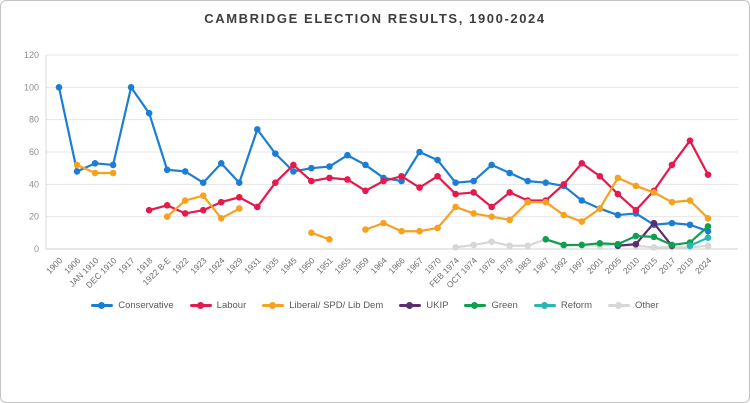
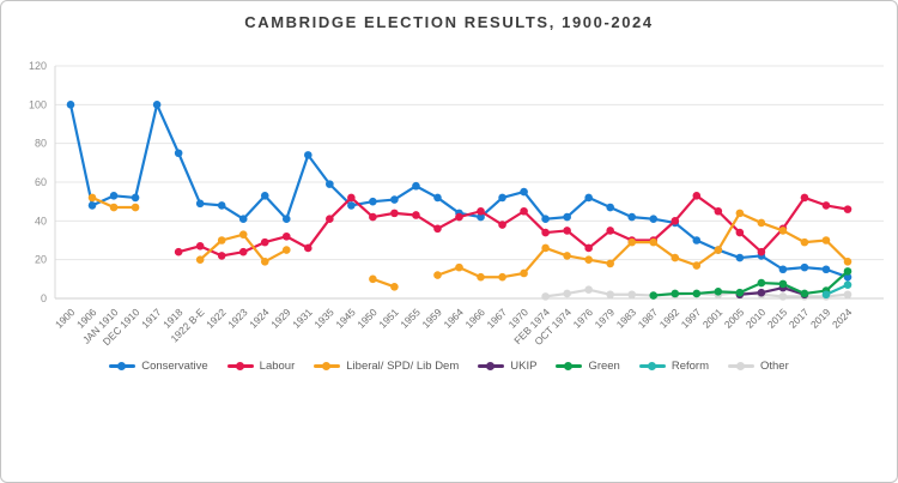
Conservative/1918: 84 -> 75
Conservative/1967: 60 -> 52
Green/1987: 6 -> 2
Other/1987: 6 -> 2
UKIP/2015: 16 -> 6
Labour/2019: 67 -> 48
